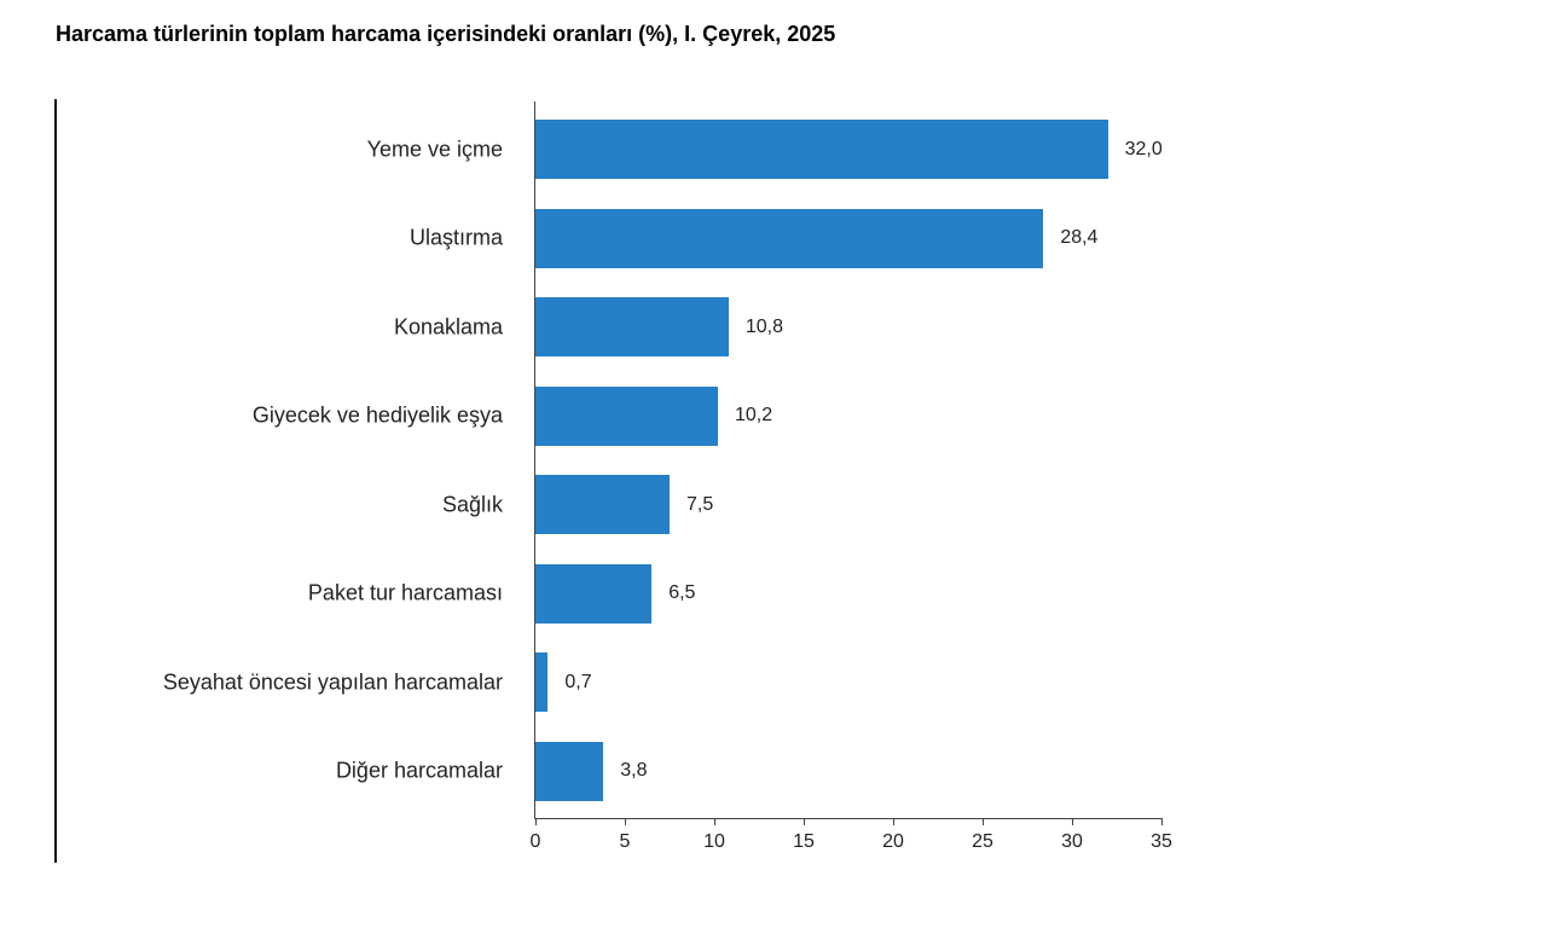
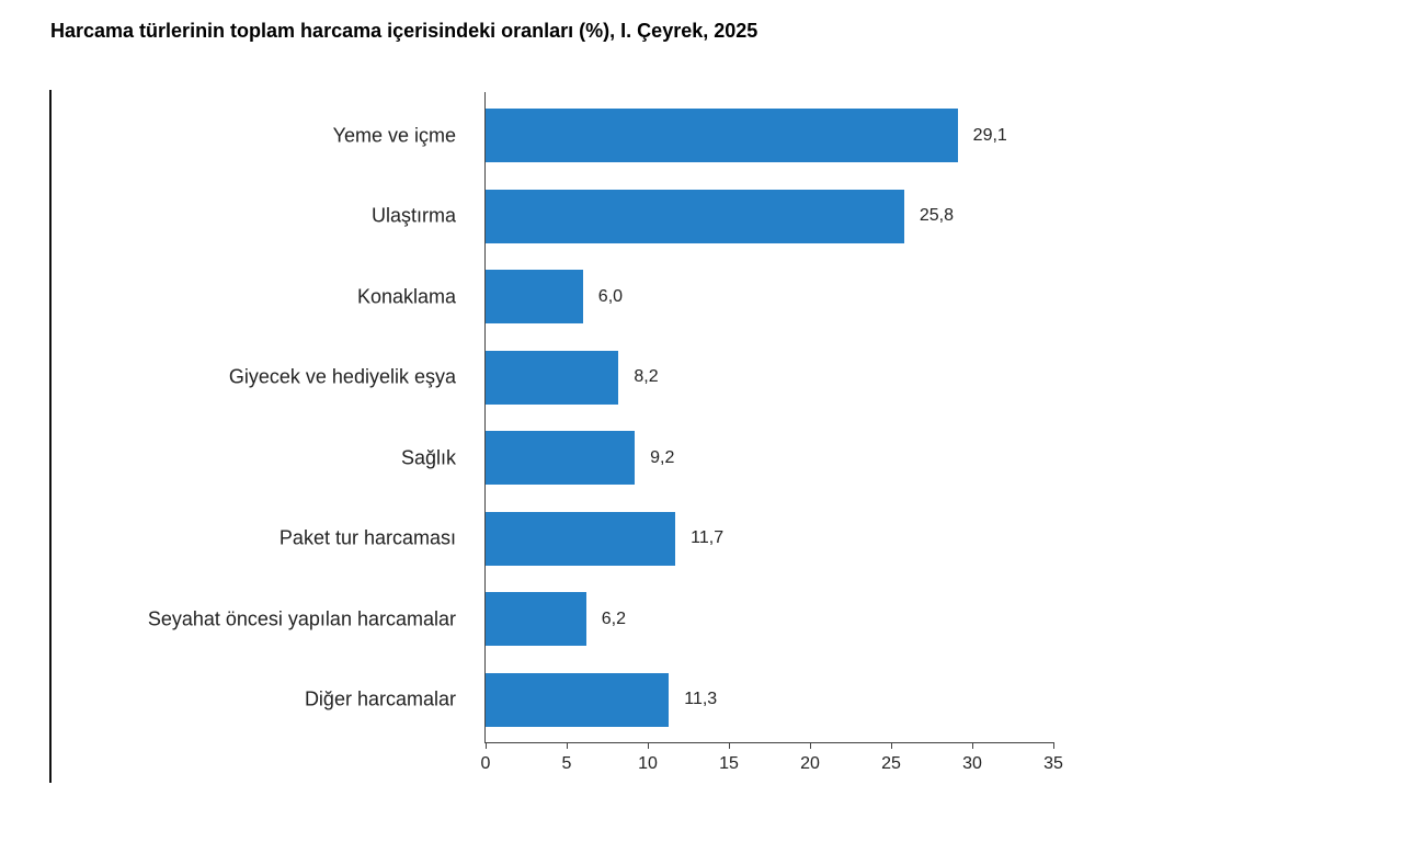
Yeme ve içme: 32,0 -> 29,1
Ulaştırma: 28,4 -> 25,8
Konaklama: 10,8 -> 6,0
Giyecek ve hediyelik eşya: 10,2 -> 8,2
Sağlık: 7,5 -> 9,2
Paket tur harcaması: 6,5 -> 11,7
Seyahat öncesi yapılan harcamalar: 0,7 -> 6,2
Diğer harcamalar: 3,8 -> 11,3
